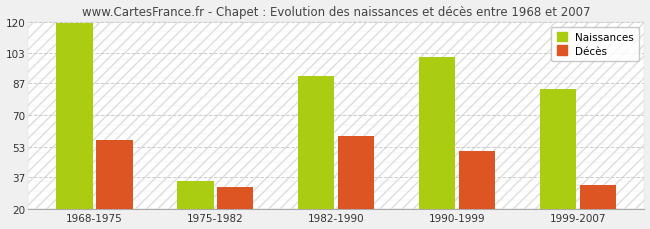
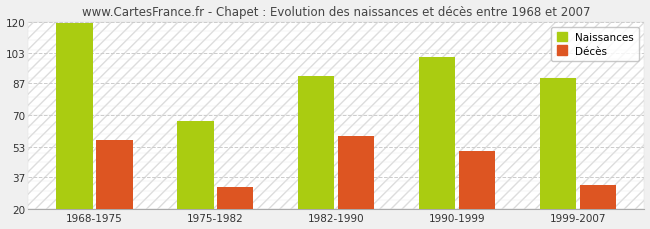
Naissances/1975-1982: 35 -> 67
Naissances/1999-2007: 84 -> 90
